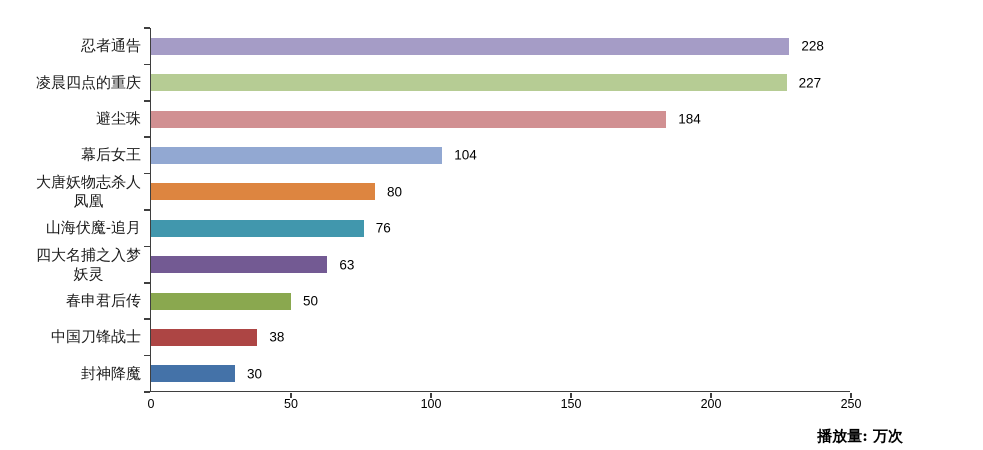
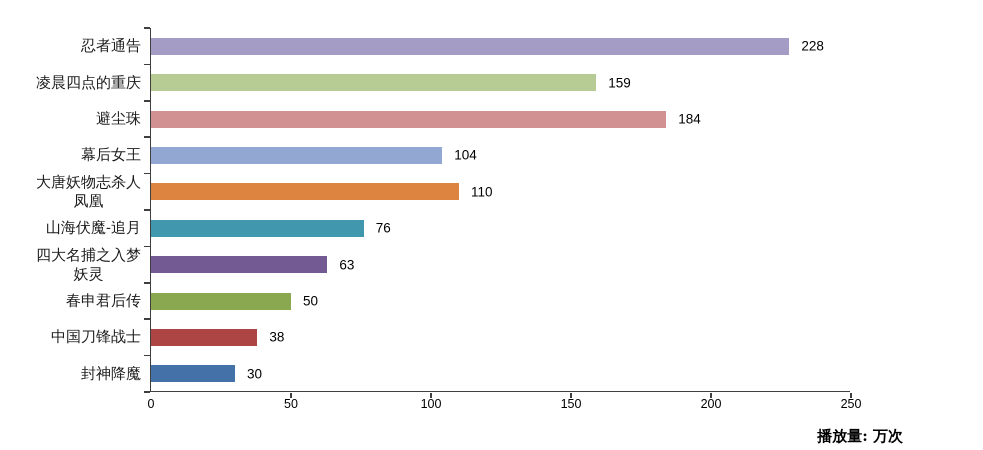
凌晨四点的重庆: 227 -> 159
大唐妖物志杀人 凤凰: 80 -> 110
